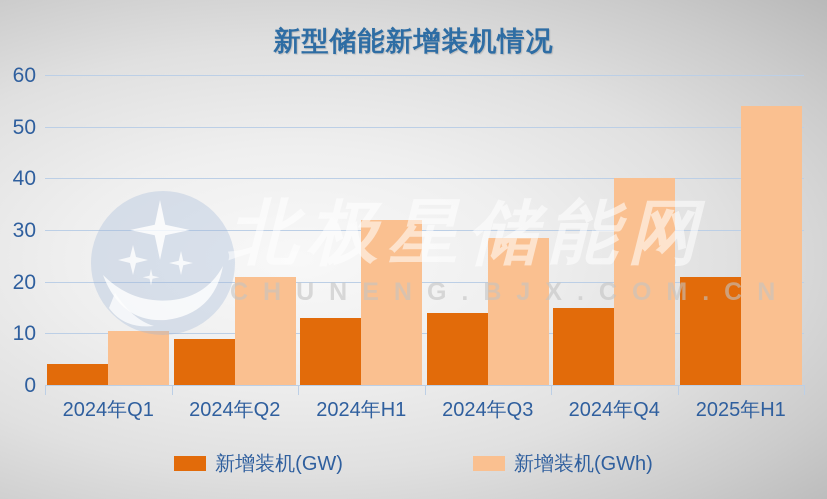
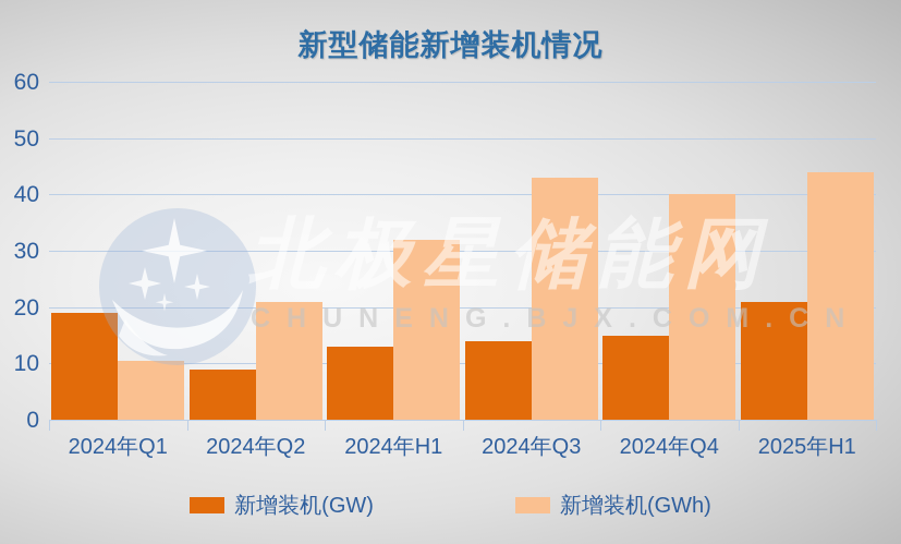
新增装机(GW)/2024年Q1: 4 -> 19
新增装机(GWh)/2024年Q3: 28 -> 43
新增装机(GWh)/2025年H1: 54 -> 44
